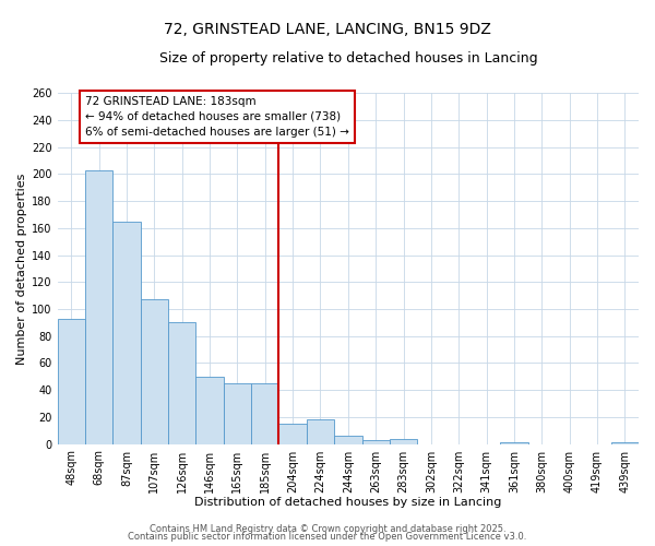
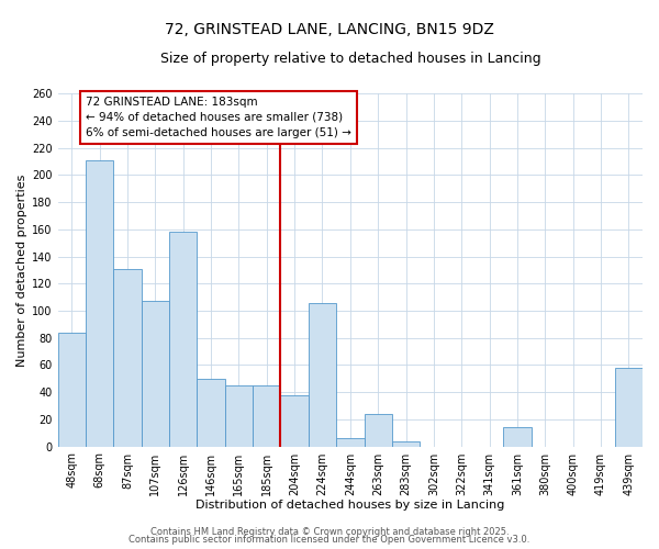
48sqm: 93 -> 84
68sqm: 203 -> 211
87sqm: 165 -> 131
126sqm: 90 -> 158
204sqm: 15 -> 38
224sqm: 18 -> 106
263sqm: 3 -> 24
361sqm: 1 -> 14
439sqm: 1 -> 58
